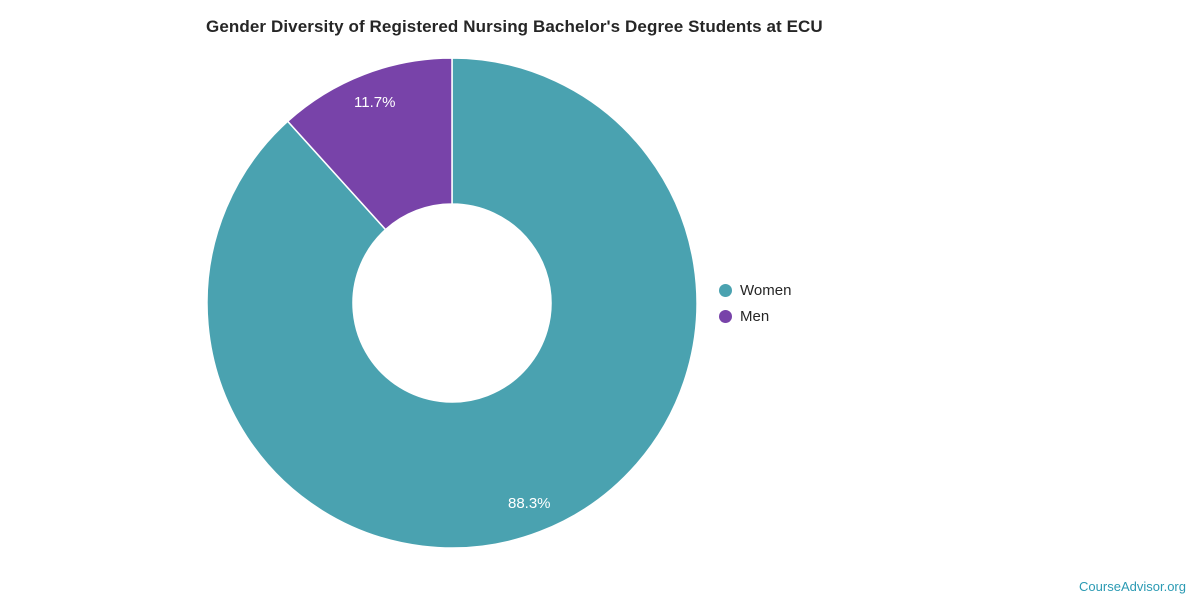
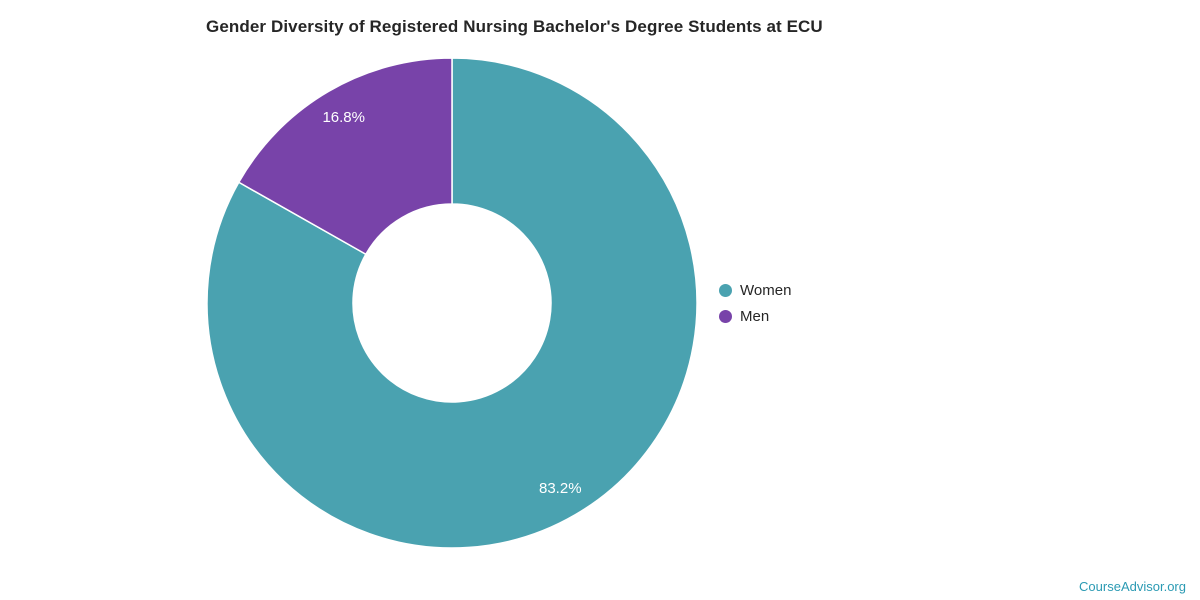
Women: 88.3% -> 83.2%
Men: 11.7% -> 16.8%
